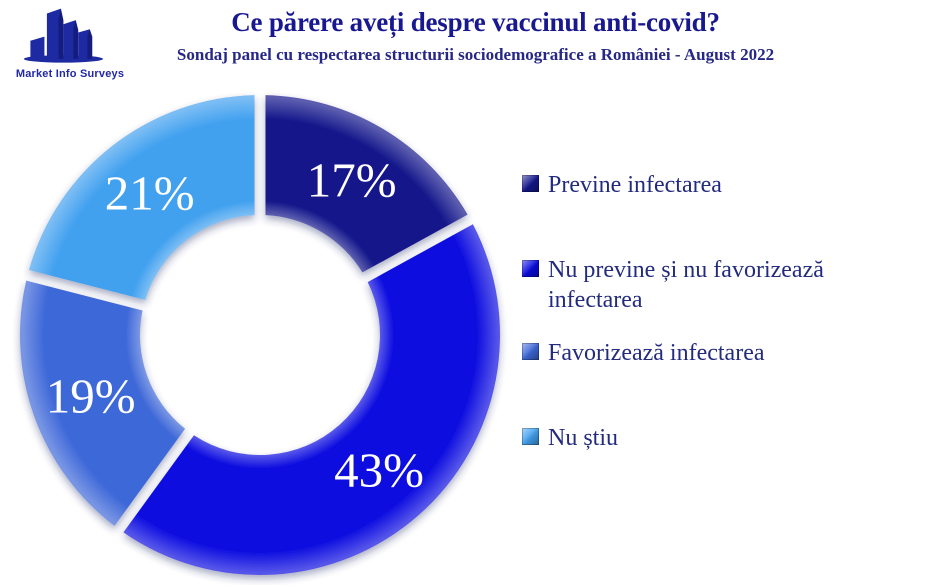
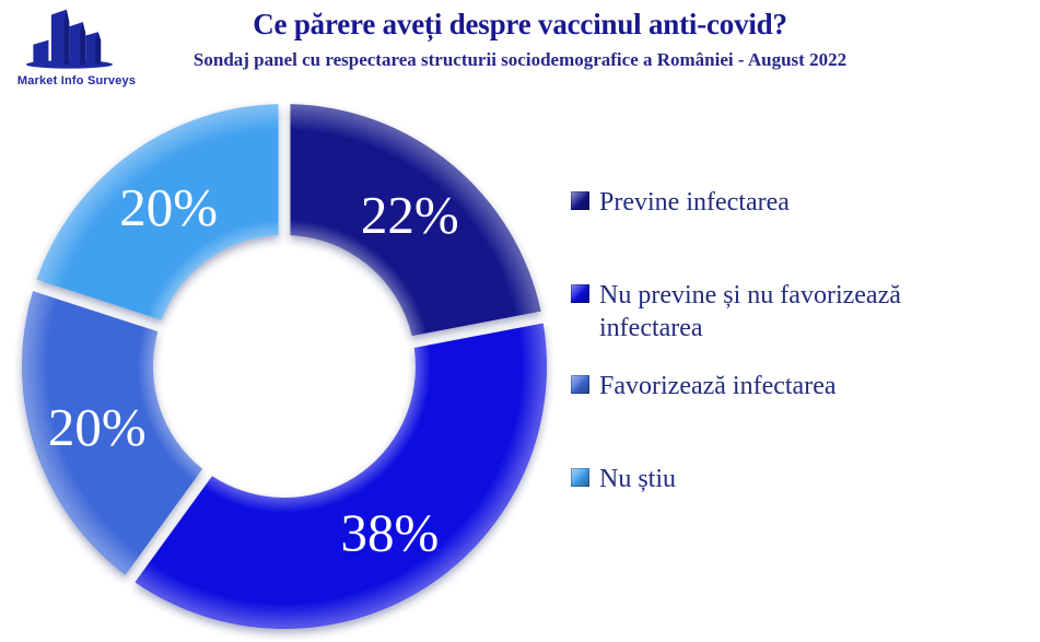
Previne infectarea: 17% -> 22%
Nu previne și nu favorizează infectarea: 43% -> 38%
Favorizează infectarea: 19% -> 20%
Nu știu: 21% -> 20%
